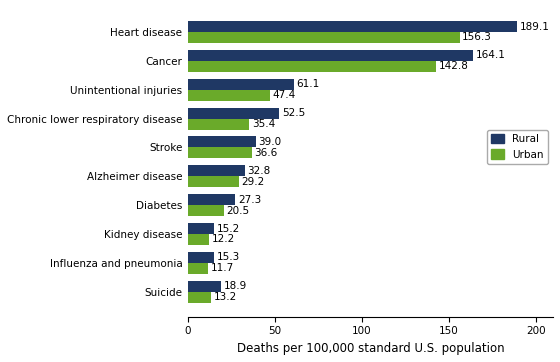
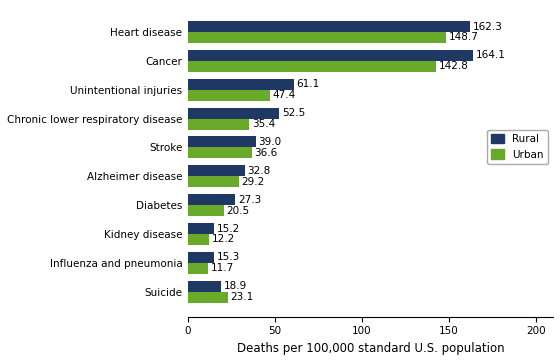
Rural/Heart disease: 189.1 -> 162.3
Urban/Heart disease: 156.3 -> 148.7
Urban/Suicide: 13.2 -> 23.1
